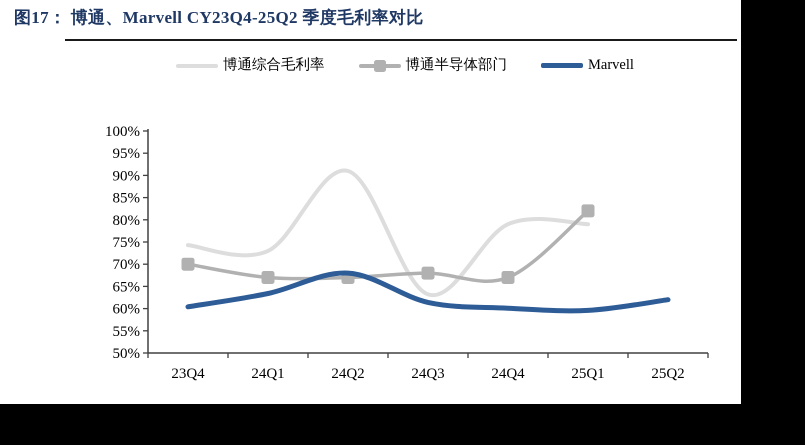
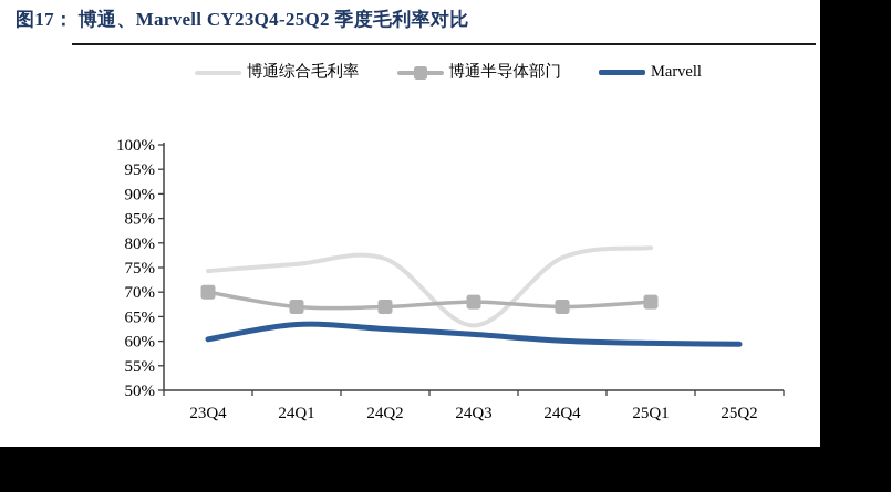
博通综合毛利率/24Q1: 73% -> 76%
博通综合毛利率/24Q2: 91% -> 77%
Marvell/24Q2: 68% -> 62%
博通综合毛利率/24Q4: 79% -> 77%
博通半导体部门/25Q1: 82% -> 68%
Marvell/25Q2: 62% -> 59%
